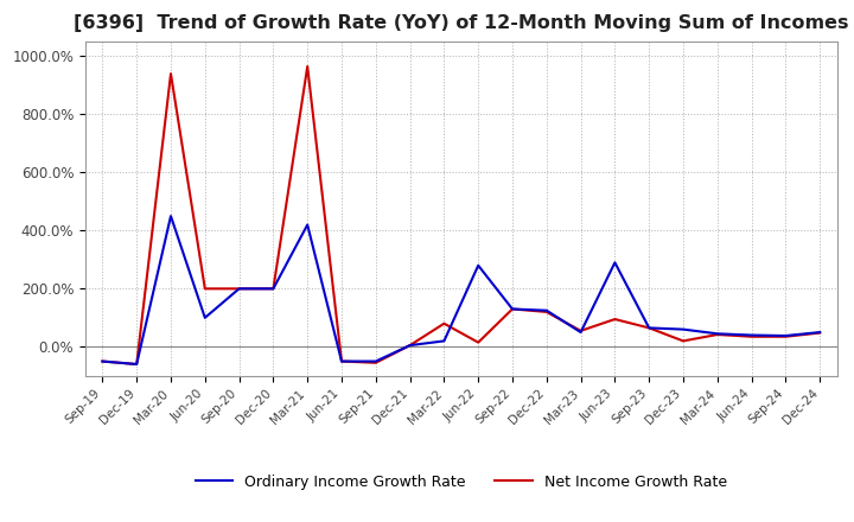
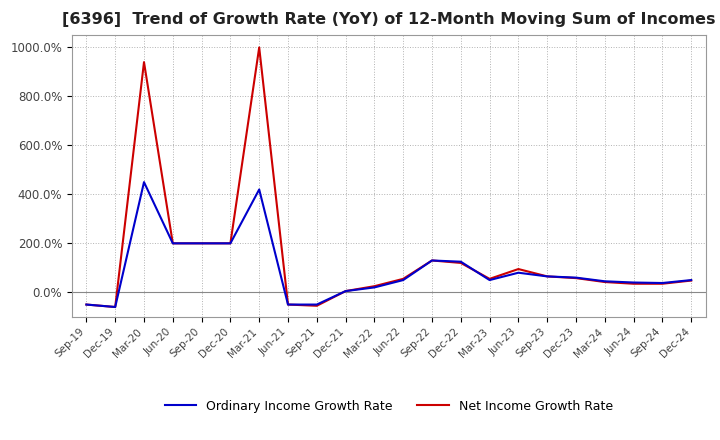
Ordinary Income Growth Rate/Jun-20: 100% -> 200%
Net Income Growth Rate/Mar-21: 965% -> 1000%
Net Income Growth Rate/Mar-22: 80% -> 25%
Ordinary Income Growth Rate/Jun-22: 280% -> 50%
Net Income Growth Rate/Jun-22: 15% -> 55%
Ordinary Income Growth Rate/Jun-23: 290% -> 80%
Net Income Growth Rate/Dec-23: 20% -> 58%
